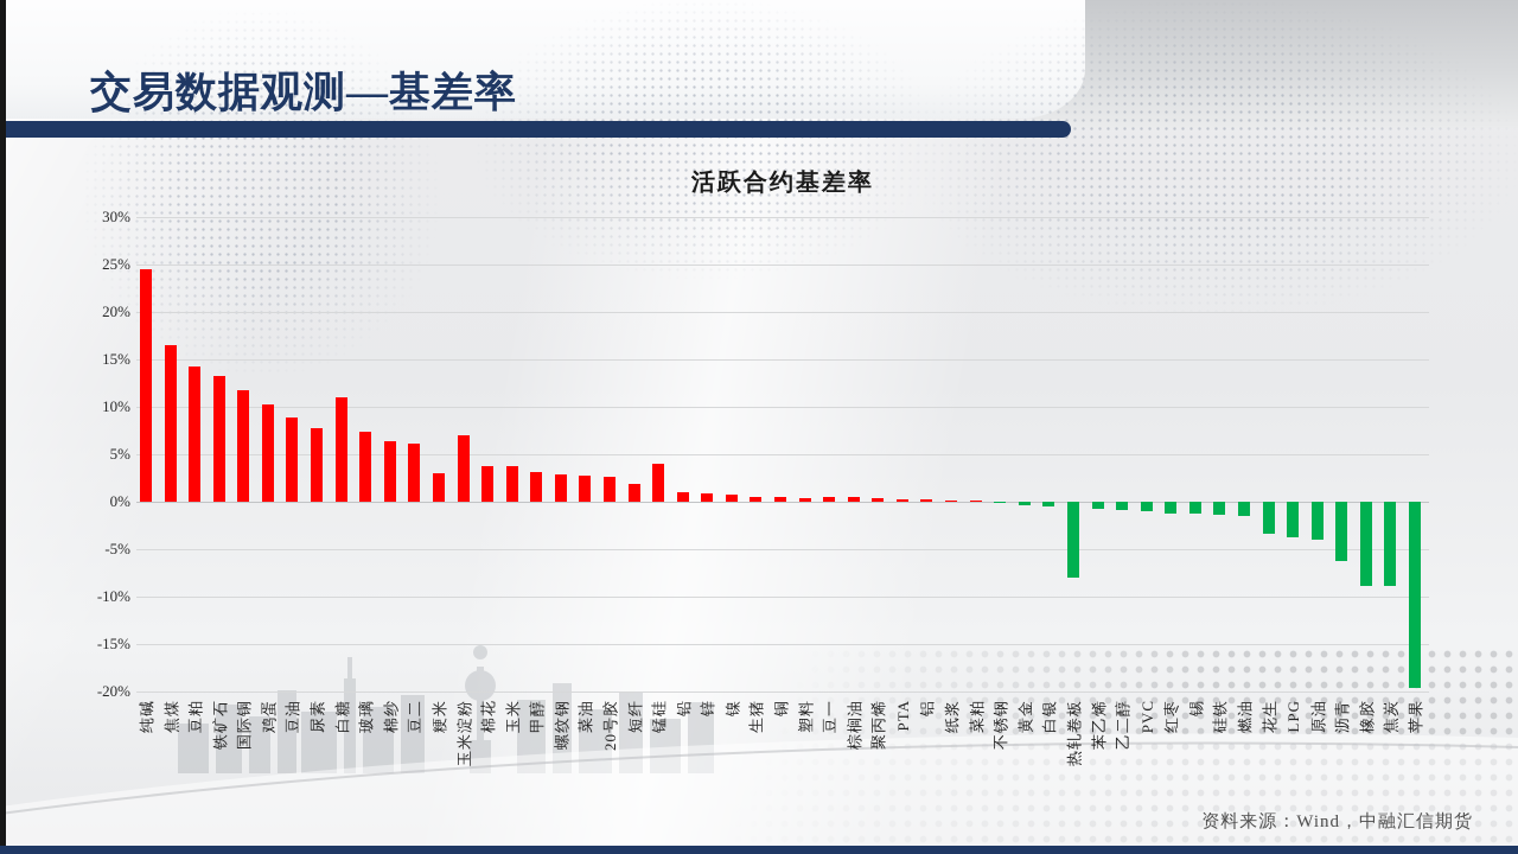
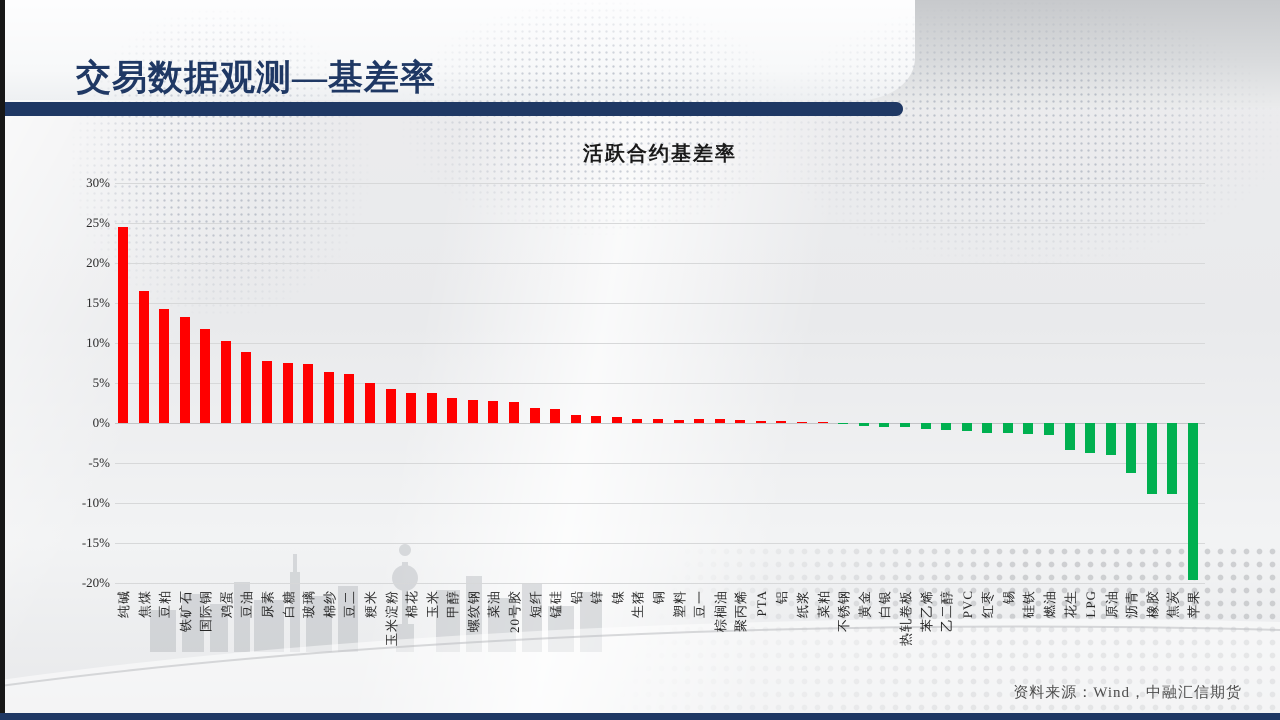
白糖: 11% -> 8%
粳米: 3% -> 5%
玉米淀粉: 7% -> 4%
锰硅: 4% -> 2%
热轧卷板: -8% -> -1%
